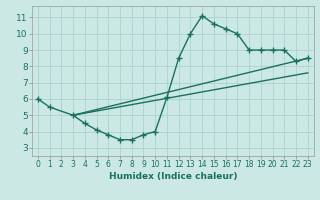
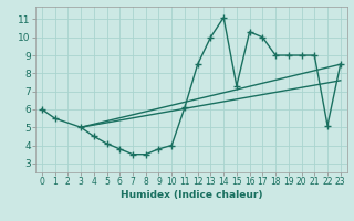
15: 10.6 -> 7.3
22: 8.3 -> 5.1
